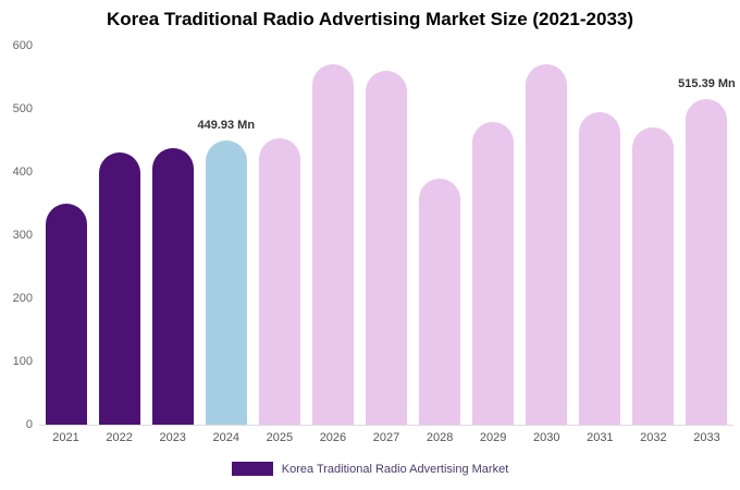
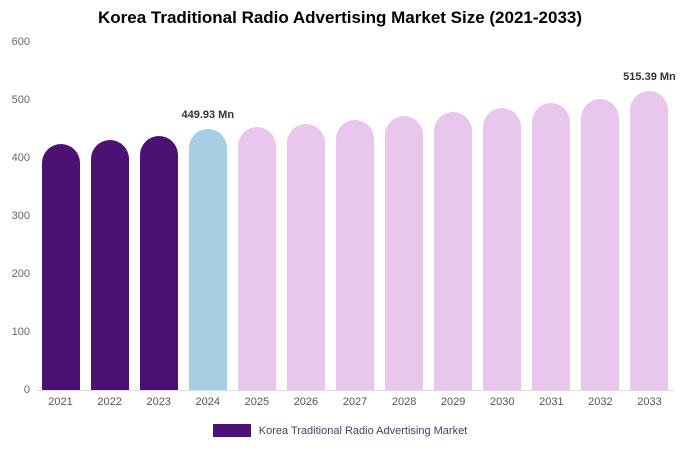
2021: 350 -> 420
2026: 570 -> 460
2027: 560 -> 460
2028: 390 -> 470
2030: 570 -> 490
2032: 470 -> 500
